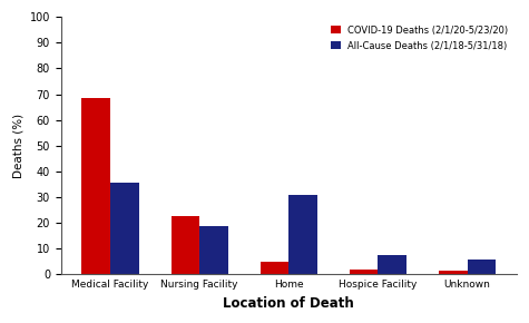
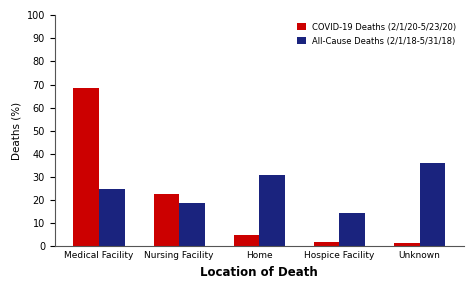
All-Cause Deaths (2/1/18-5/31/18)/Medical Facility: 35.5 -> 25.0
All-Cause Deaths (2/1/18-5/31/18)/Hospice Facility: 7.5 -> 14.5
All-Cause Deaths (2/1/18-5/31/18)/Unknown: 6.0 -> 36.0
